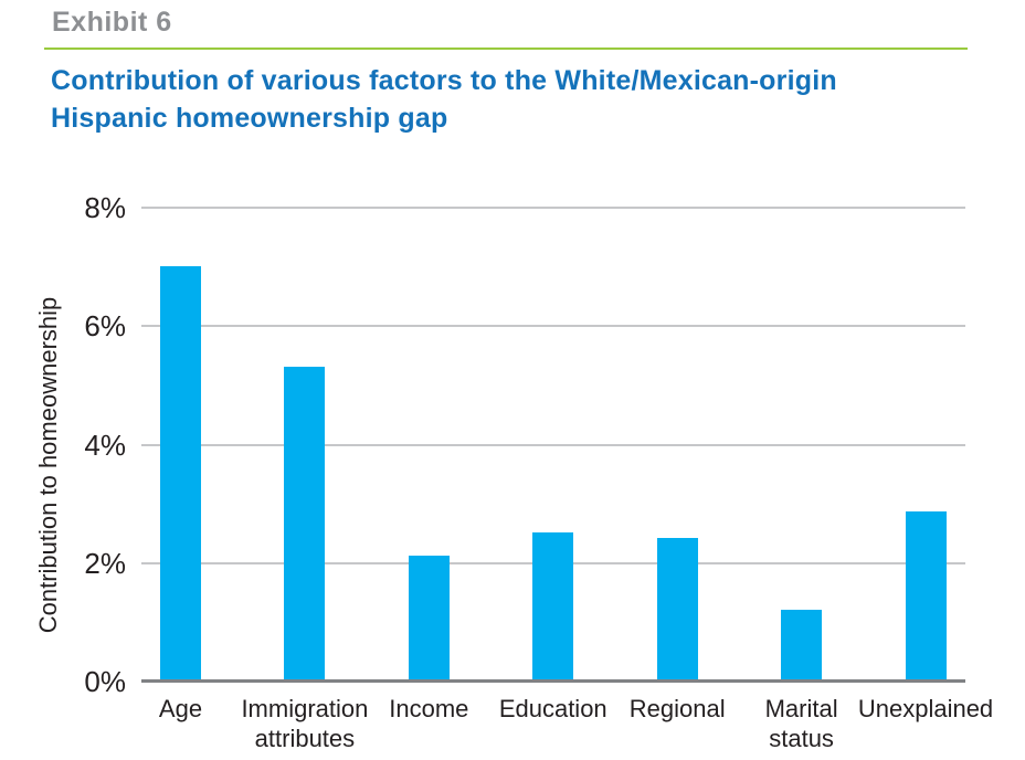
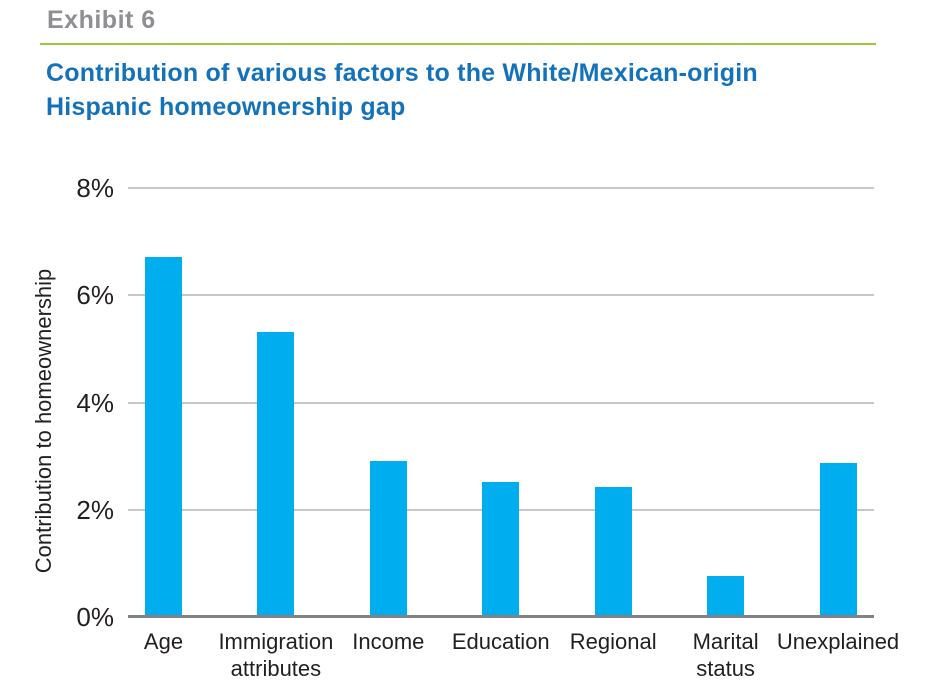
Age: 7.0% -> 6.7%
Income: 2.1% -> 2.9%
Marital status: 1.2% -> 0.8%
